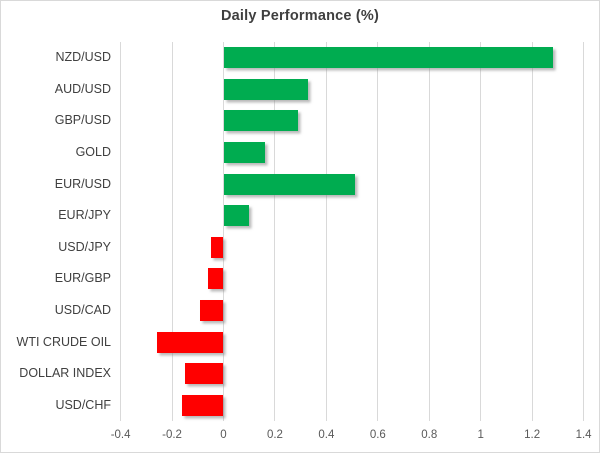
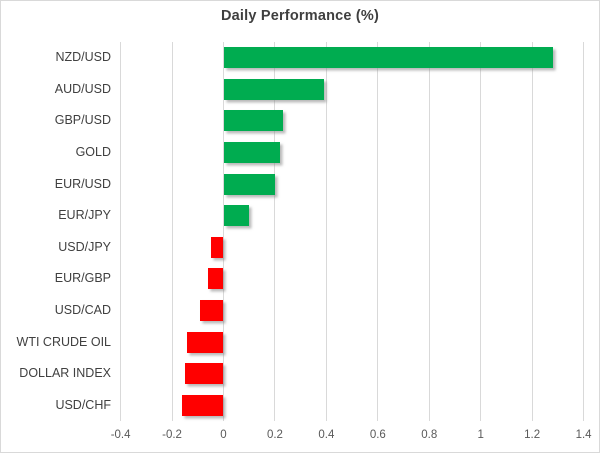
AUD/USD: 0.33 -> 0.39
GBP/USD: 0.29 -> 0.23
GOLD: 0.16 -> 0.22
EUR/USD: 0.51 -> 0.20
WTI CRUDE OIL: -0.26 -> -0.14
